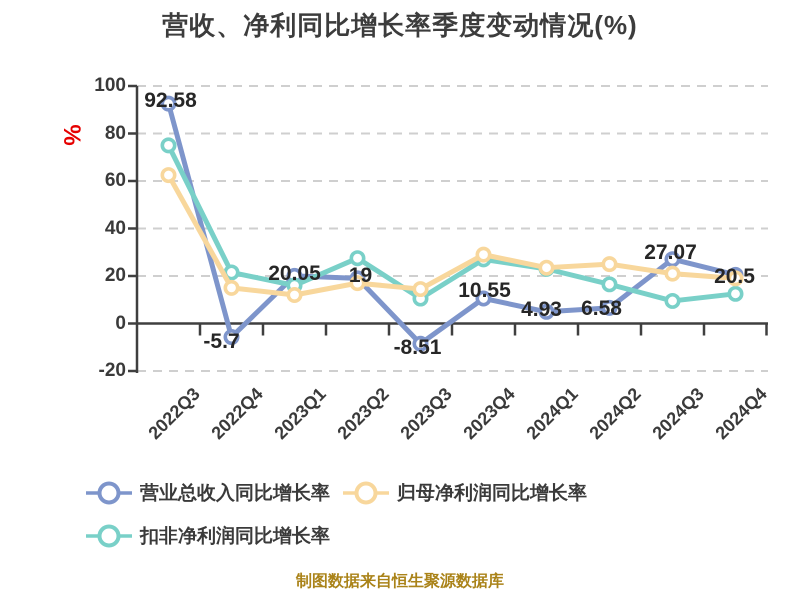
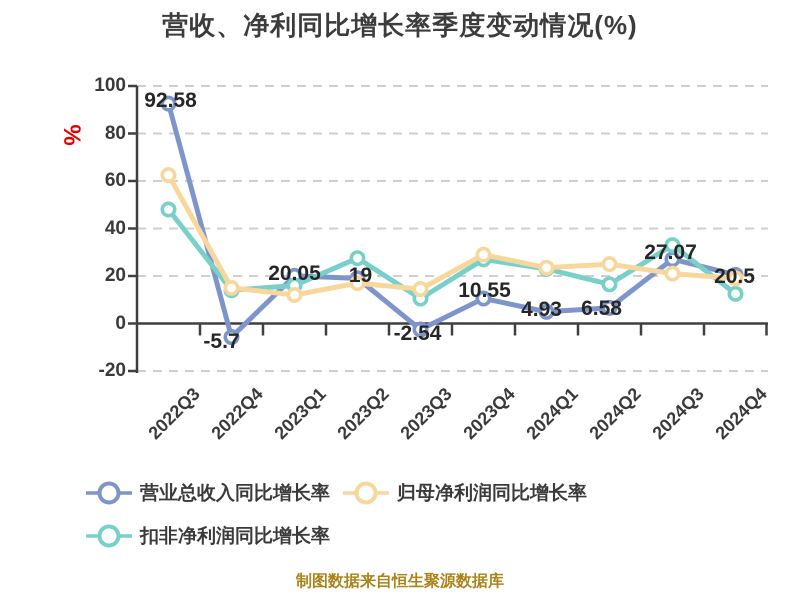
扣非净利润同比增长率/2022Q3: 75 -> 48
扣非净利润同比增长率/2022Q4: 22 -> 14
营业总收入同比增长率/2023Q3: -8.51 -> -2.54
扣非净利润同比增长率/2024Q3: 10 -> 33
